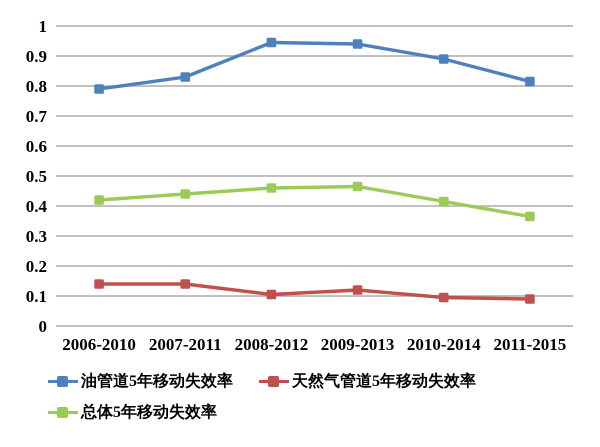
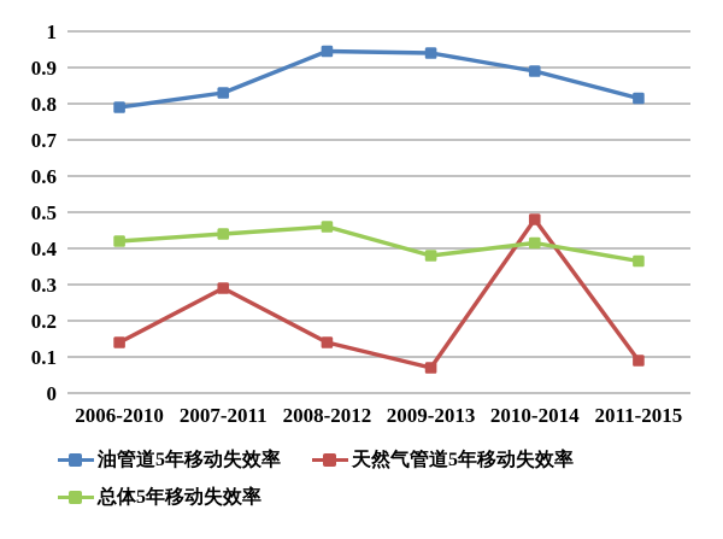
天然气管道5年移动失效率/2007-2011: 0.14 -> 0.29
天然气管道5年移动失效率/2008-2012: 0.10 -> 0.14
天然气管道5年移动失效率/2009-2013: 0.12 -> 0.07
总体5年移动失效率/2009-2013: 0.47 -> 0.38
天然气管道5年移动失效率/2010-2014: 0.10 -> 0.48
